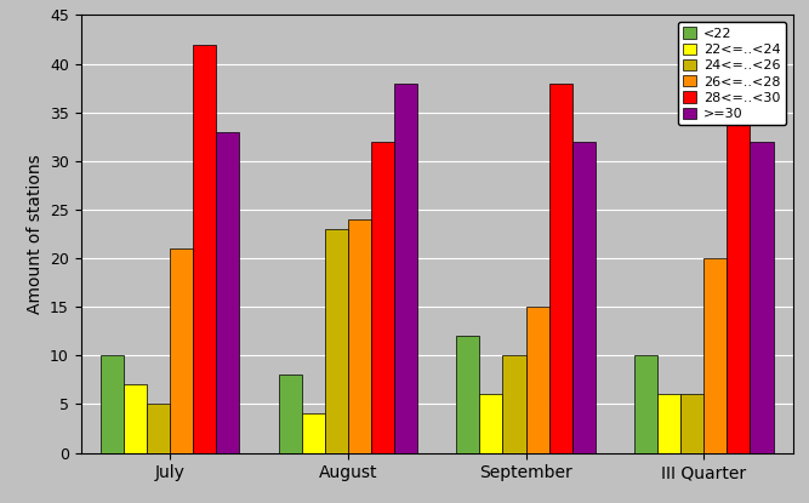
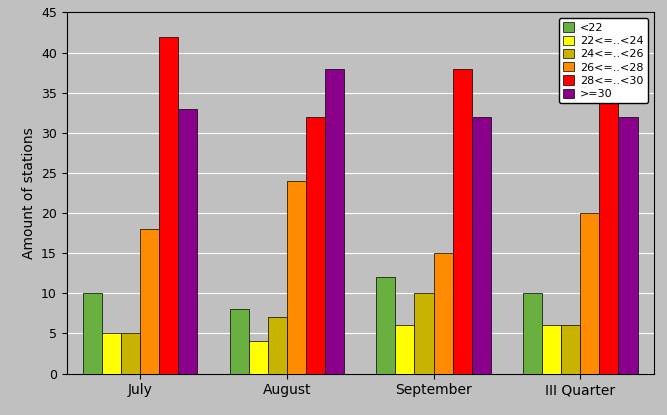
22<=..<24/July: 7 -> 5
26<=..<28/July: 21 -> 18
24<=..<26/August: 23 -> 7
